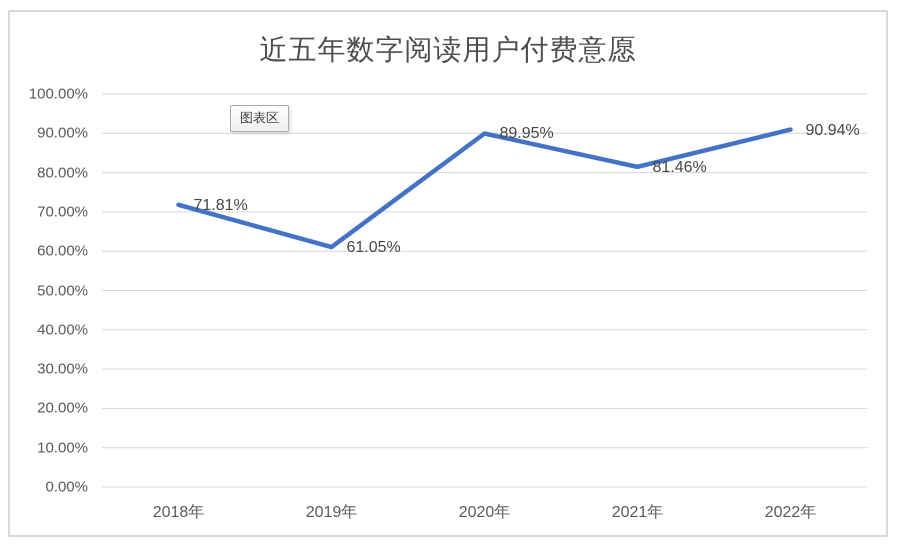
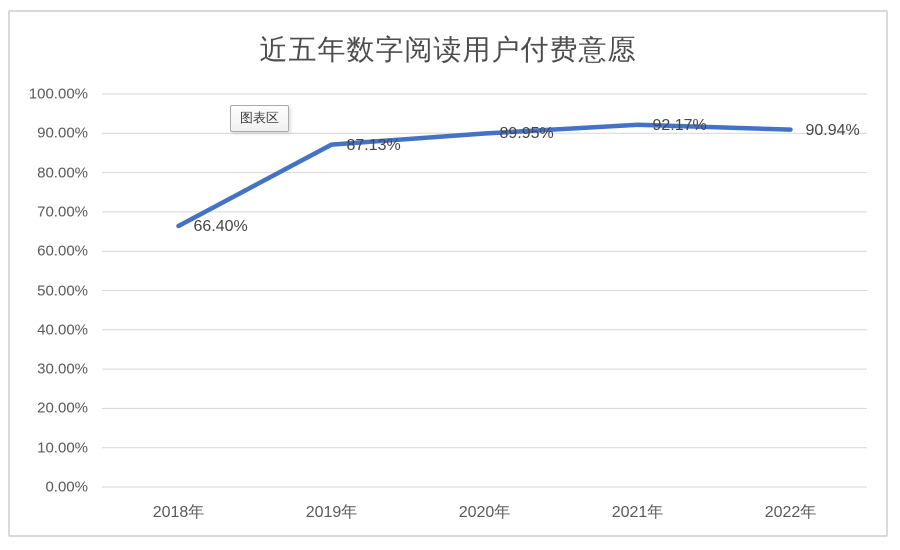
2018年: 71.81% -> 66.40%
2019年: 61.05% -> 87.13%
2021年: 81.46% -> 92.17%
